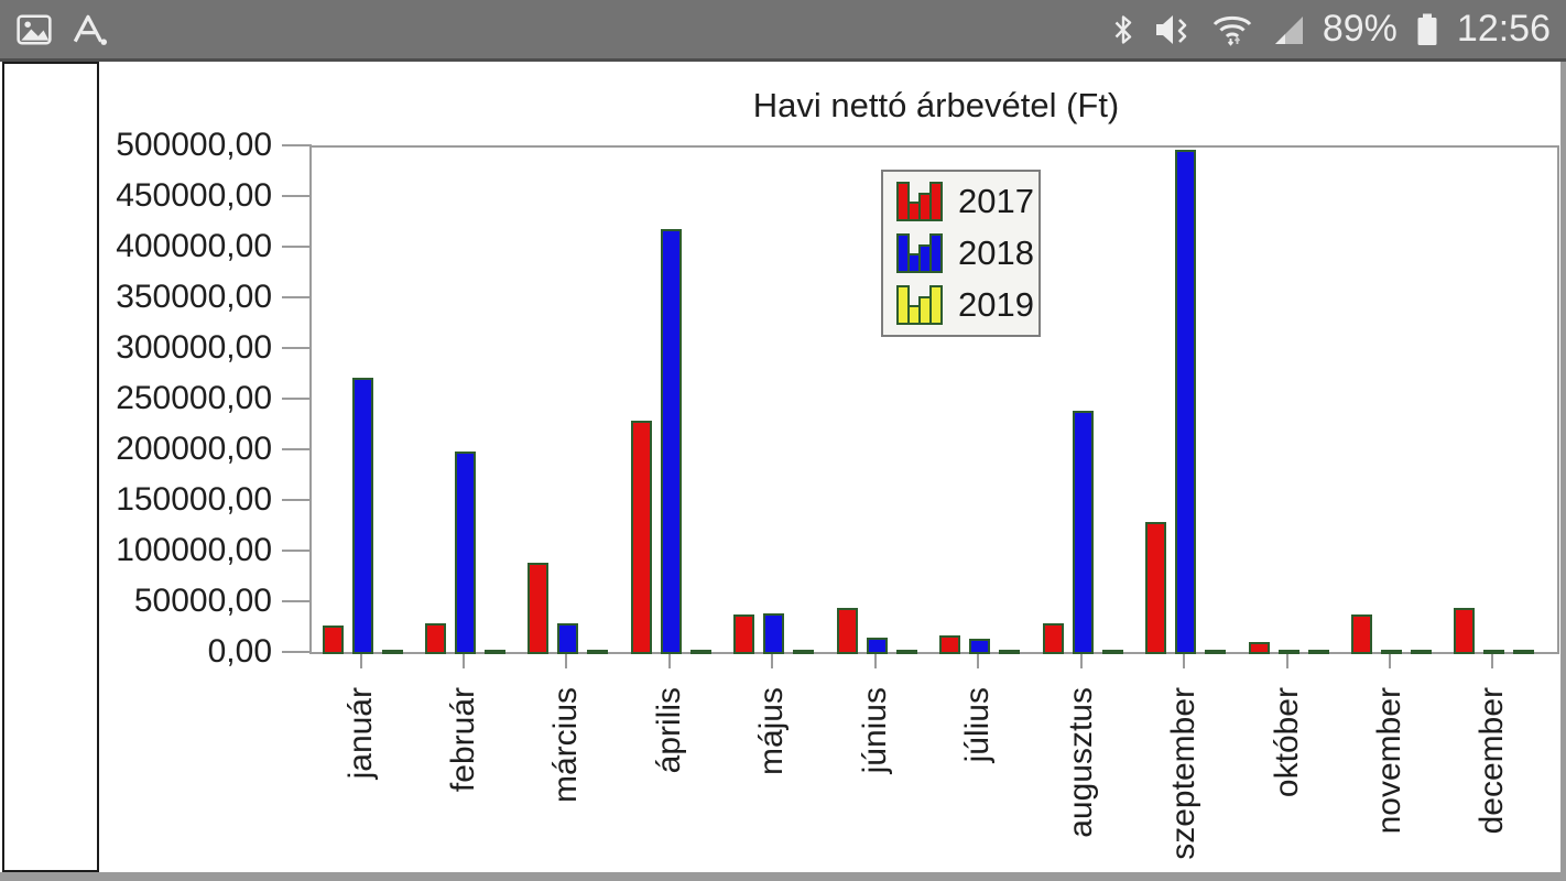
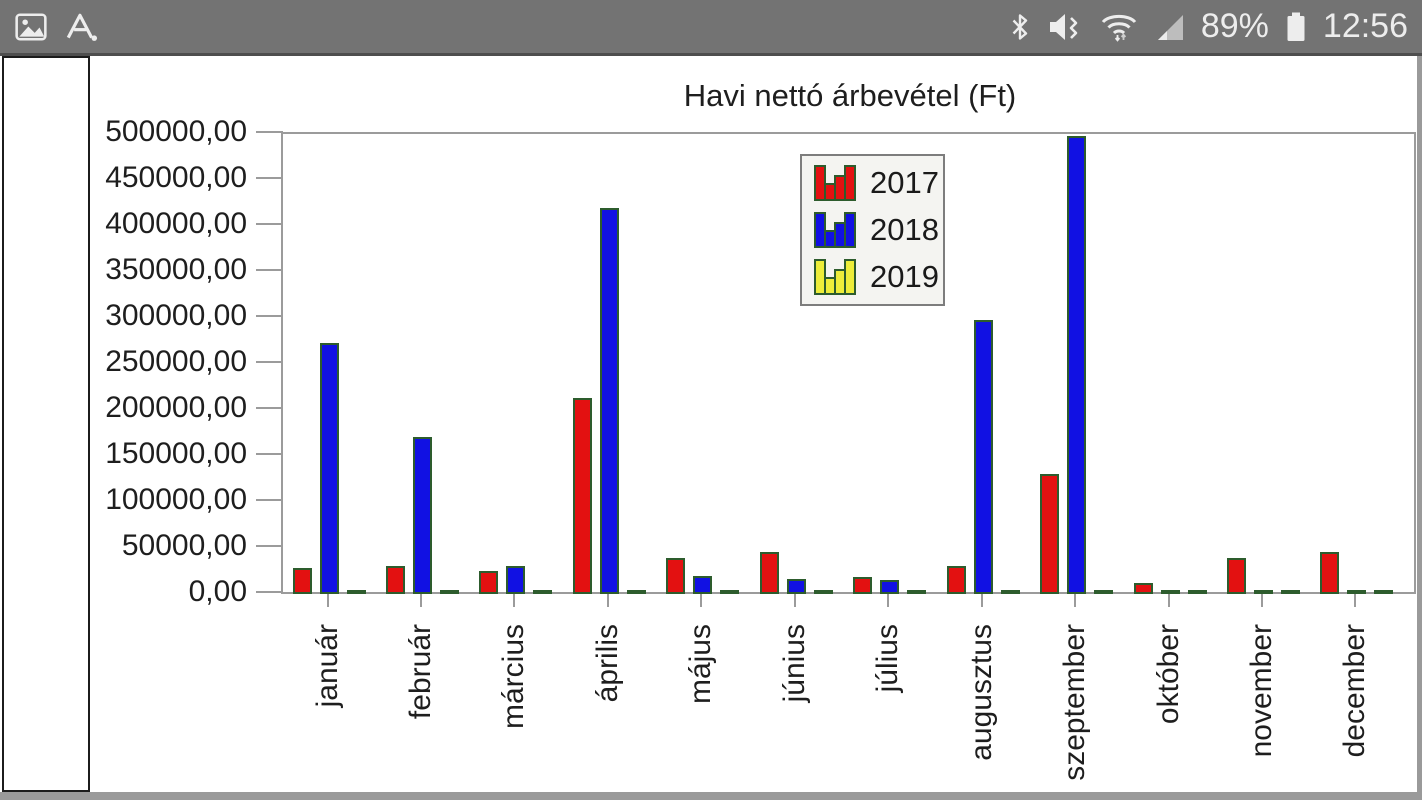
2018/február: 200000 -> 170000
2017/március: 90000 -> 20000
2017/április: 230000 -> 210000
2018/május: 40000 -> 20000
2018/augusztus: 240000 -> 300000
